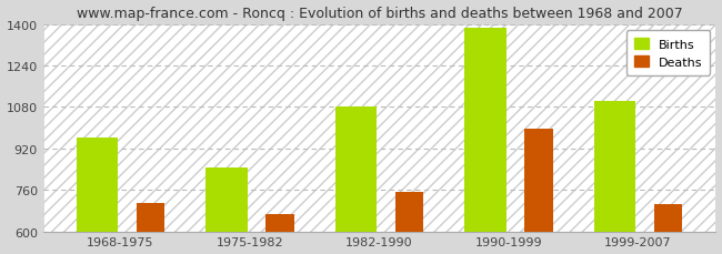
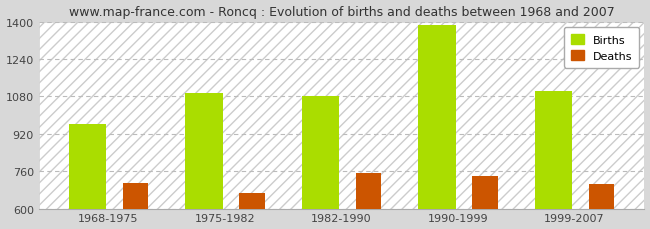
Births/1975-1982: 845 -> 1093
Deaths/1990-1999: 995 -> 738
